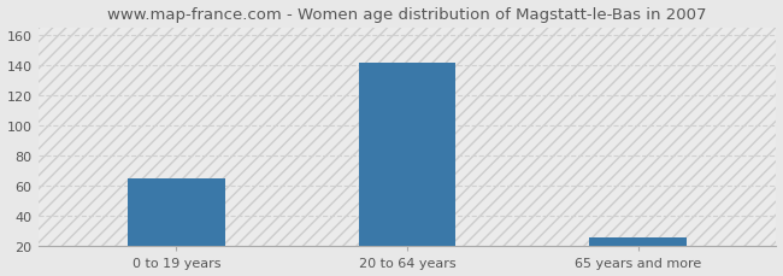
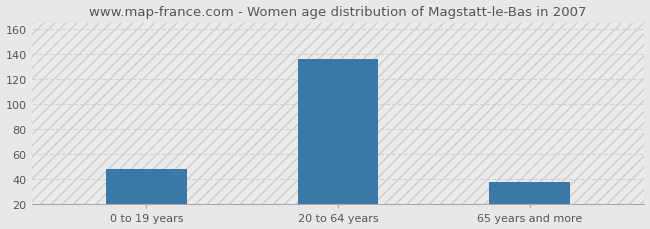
0 to 19 years: 65 -> 48
20 to 64 years: 142 -> 136
65 years and more: 26 -> 38
